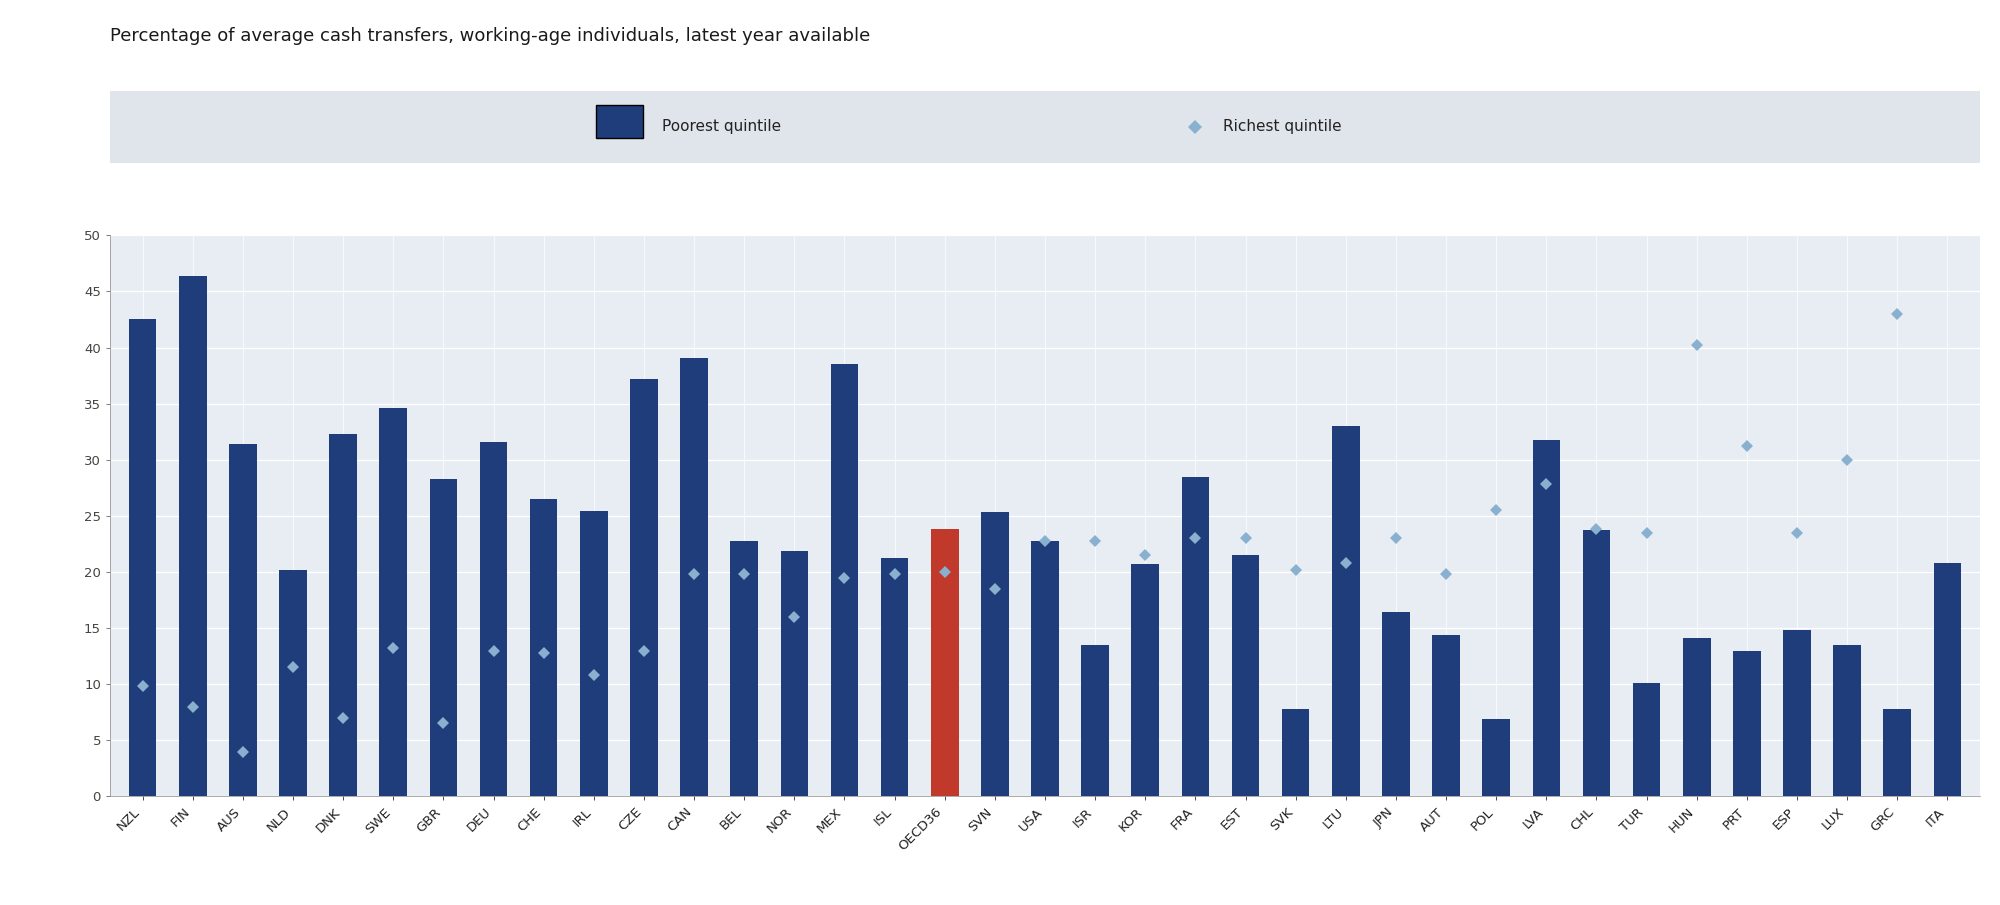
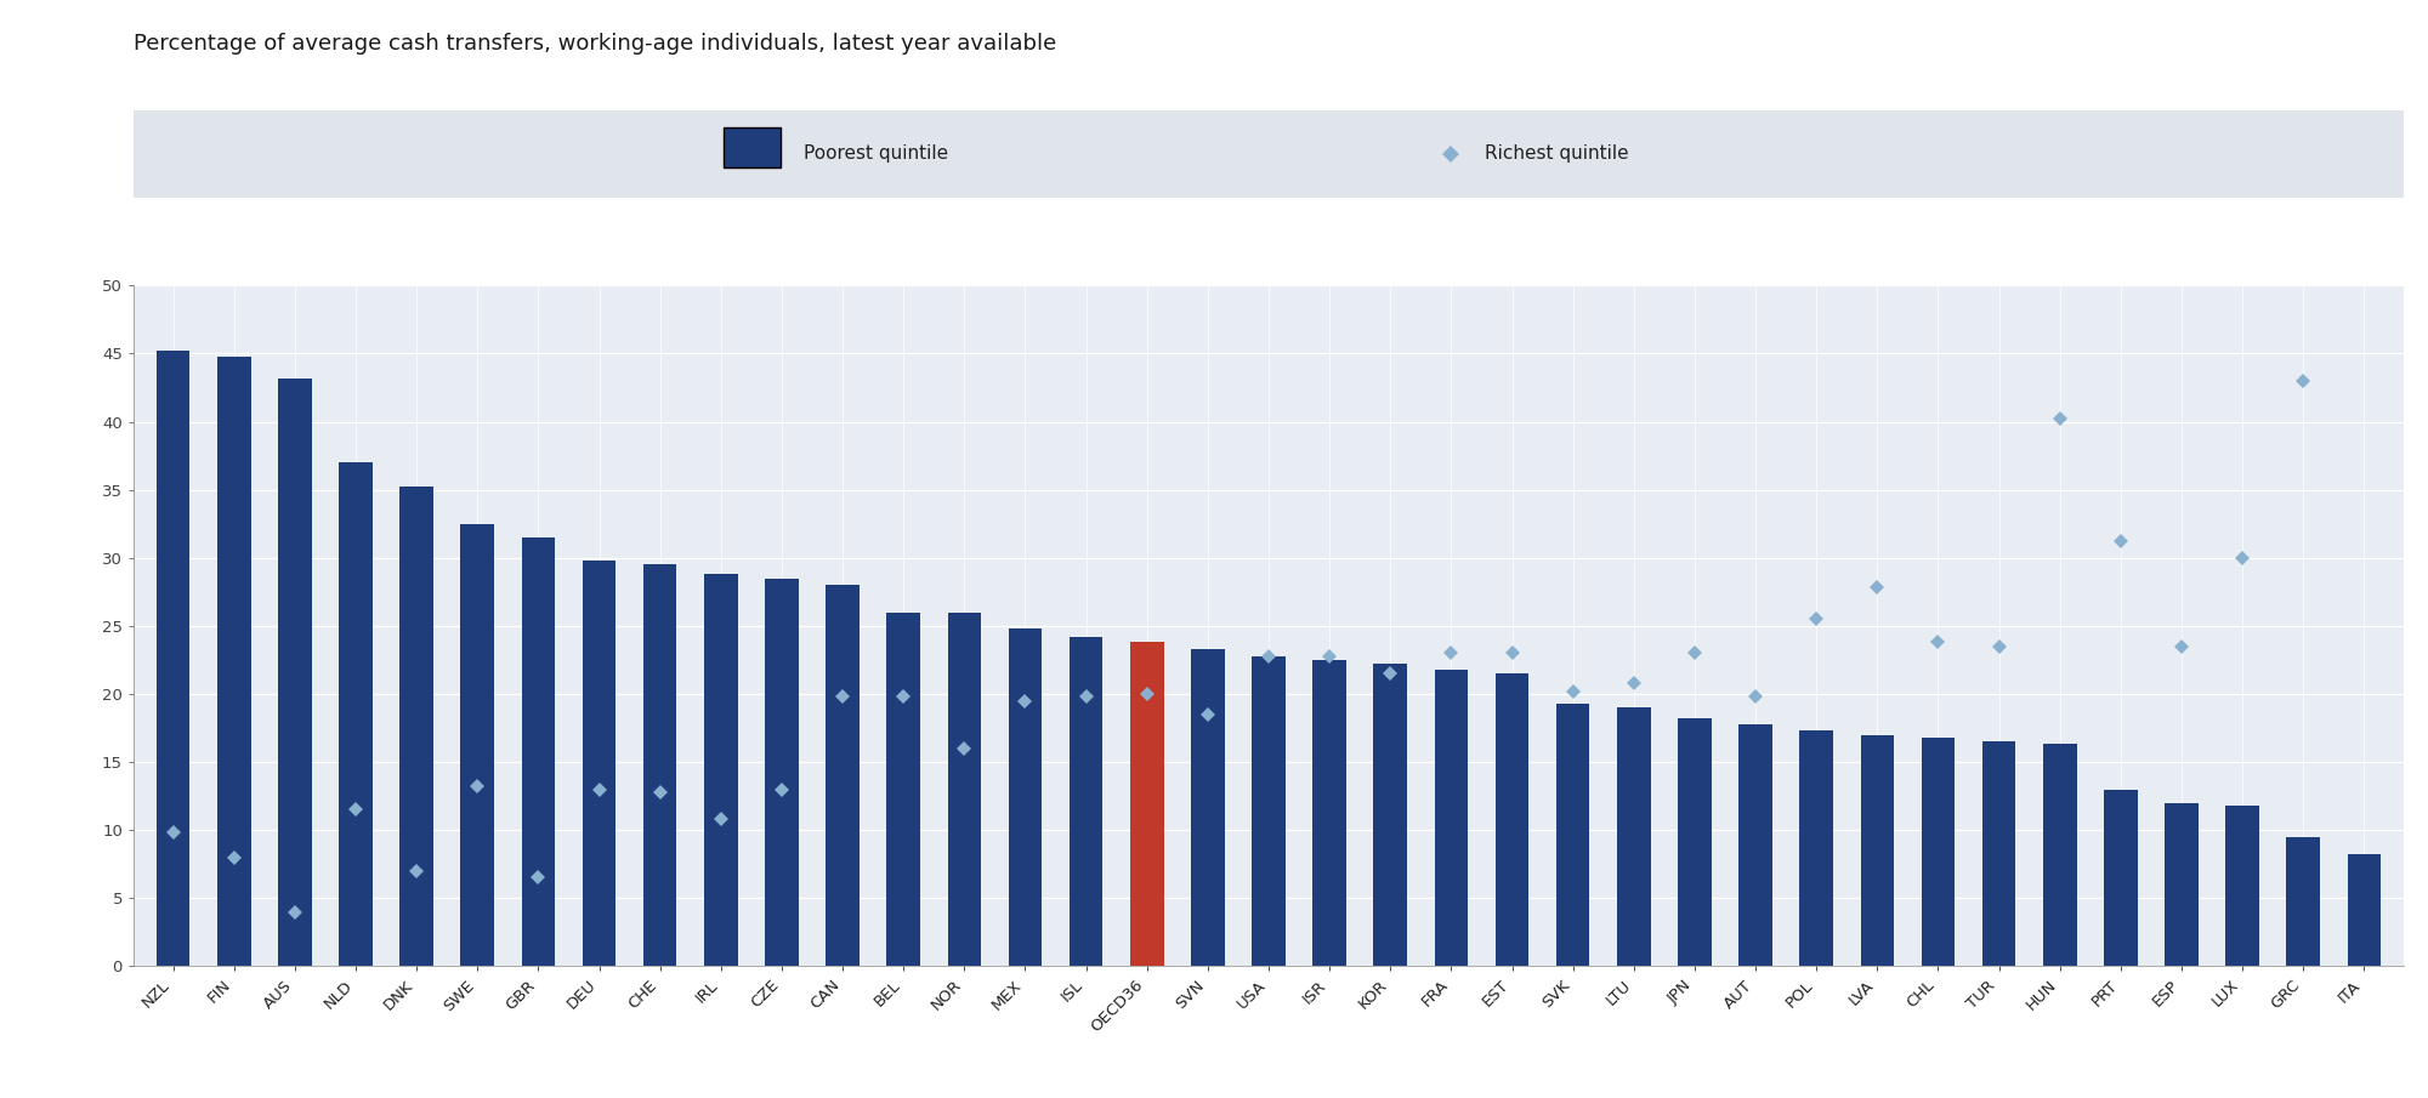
NZL: 42.5 -> 45.2
FIN: 46.4 -> 44.8
AUS: 31.4 -> 43.2
NLD: 20.2 -> 37.0
DNK: 32.3 -> 35.2
SWE: 34.6 -> 32.5
GBR: 28.3 -> 31.5
DEU: 31.6 -> 29.8
CHE: 26.5 -> 29.5
IRL: 25.4 -> 28.8
CZE: 37.2 -> 28.5
CAN: 39.1 -> 28.0
BEL: 22.8 -> 26.0
NOR: 21.9 -> 26.0
MEX: 38.5 -> 24.8
ISL: 21.2 -> 24.2
SVN: 25.3 -> 23.3
ISR: 13.5 -> 22.5
KOR: 20.7 -> 22.2
FRA: 28.5 -> 21.8
SVK: 7.8 -> 19.3
LTU: 33.0 -> 19.0
JPN: 16.4 -> 18.2
AUT: 14.4 -> 17.8
POL: 6.9 -> 17.3
LVA: 31.8 -> 17.0
CHL: 23.7 -> 16.8
TUR: 10.1 -> 16.5
HUN: 14.1 -> 16.3
ESP: 14.8 -> 12.0
LUX: 13.5 -> 11.8
GRC: 7.8 -> 9.5
ITA: 20.8 -> 8.2
